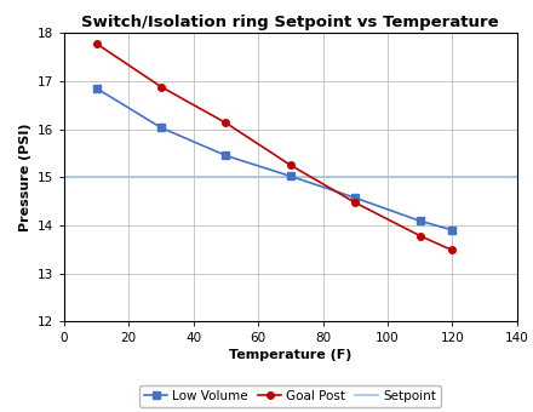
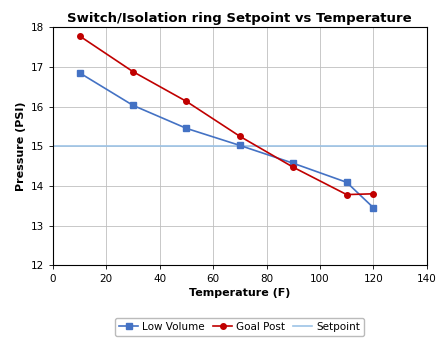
Low Volume/120: 13.90 -> 13.45
Goal Post/120: 13.48 -> 13.80
